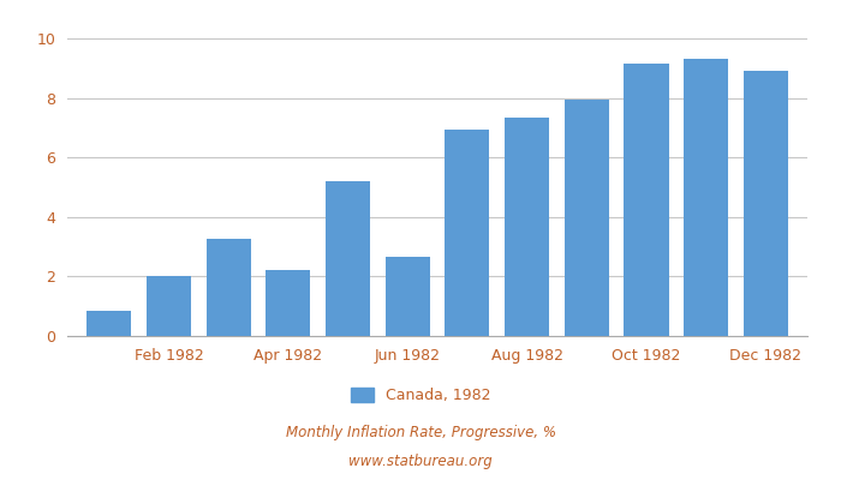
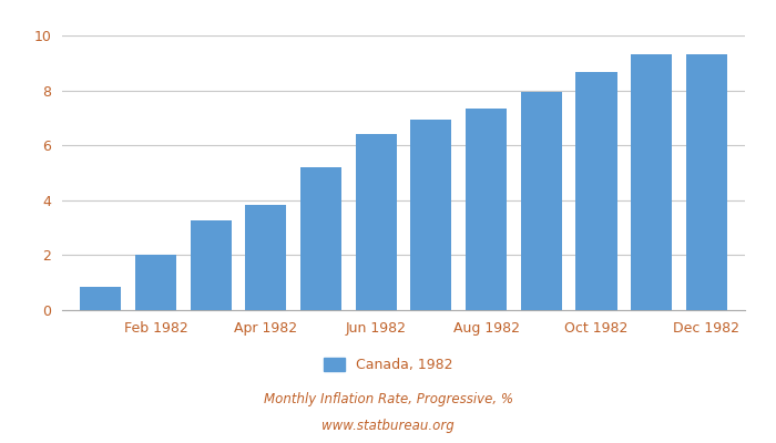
Apr 1982: 2.20 -> 3.85
Jun 1982: 2.65 -> 6.40
Oct 1982: 9.15 -> 8.65
Dec 1982: 8.90 -> 9.30
